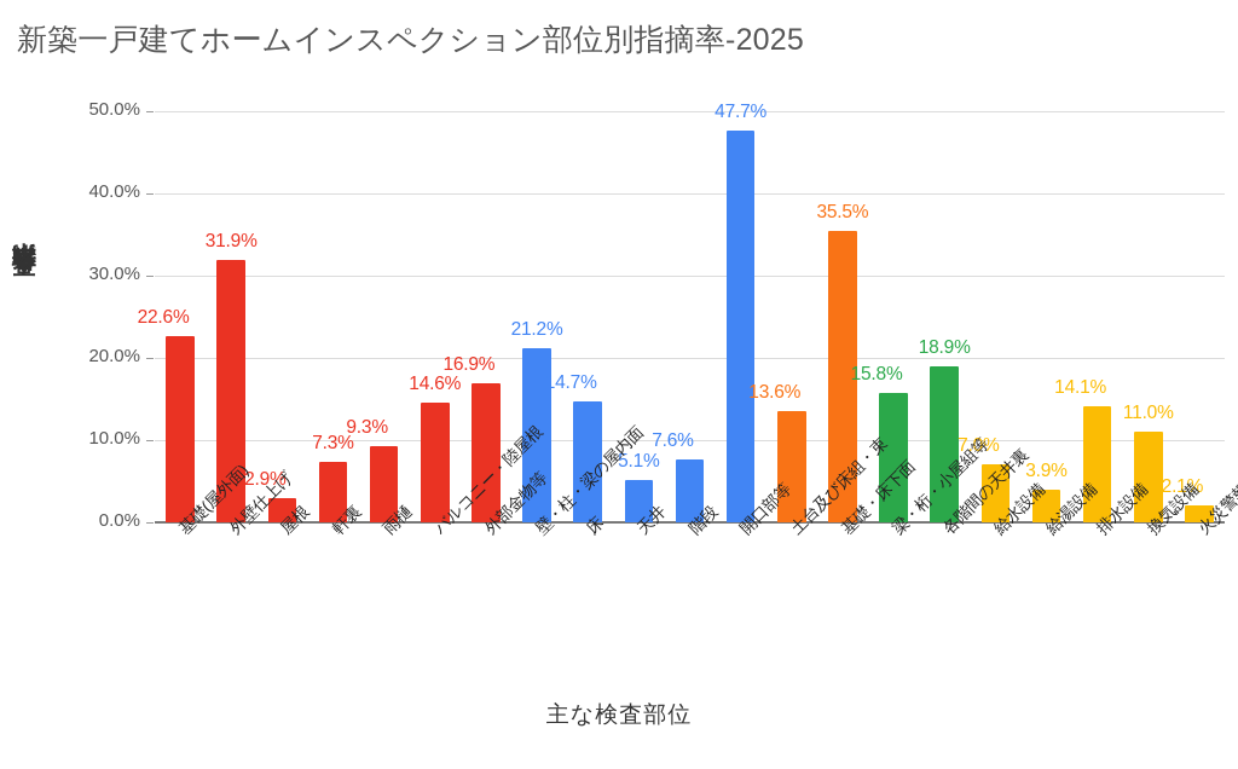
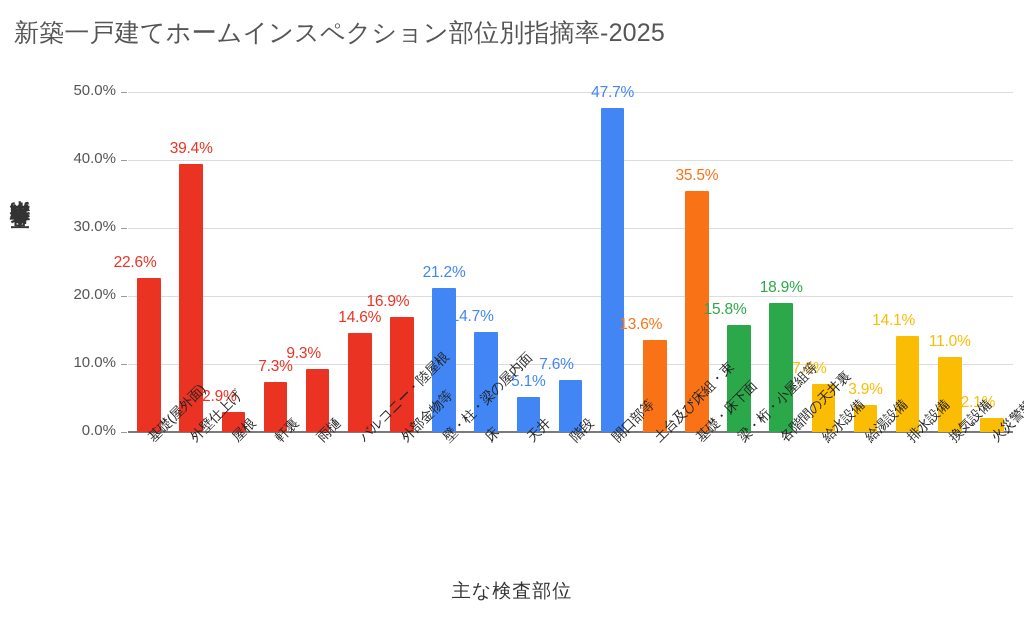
外壁仕上げ: 31.9% -> 39.4%
